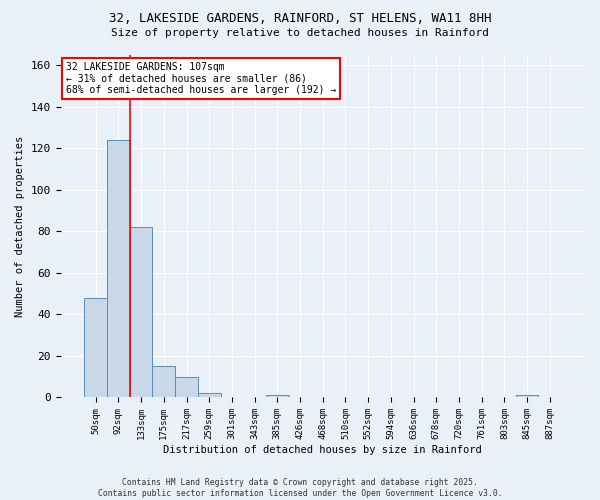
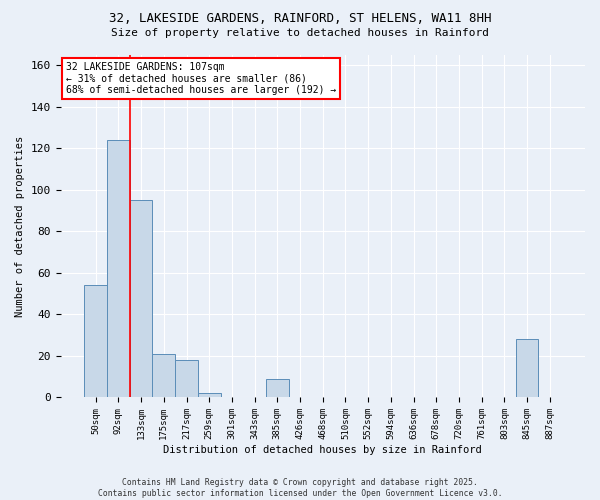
50sqm: 48 -> 54
133sqm: 82 -> 95
175sqm: 15 -> 21
217sqm: 10 -> 18
385sqm: 1 -> 9
845sqm: 1 -> 28
